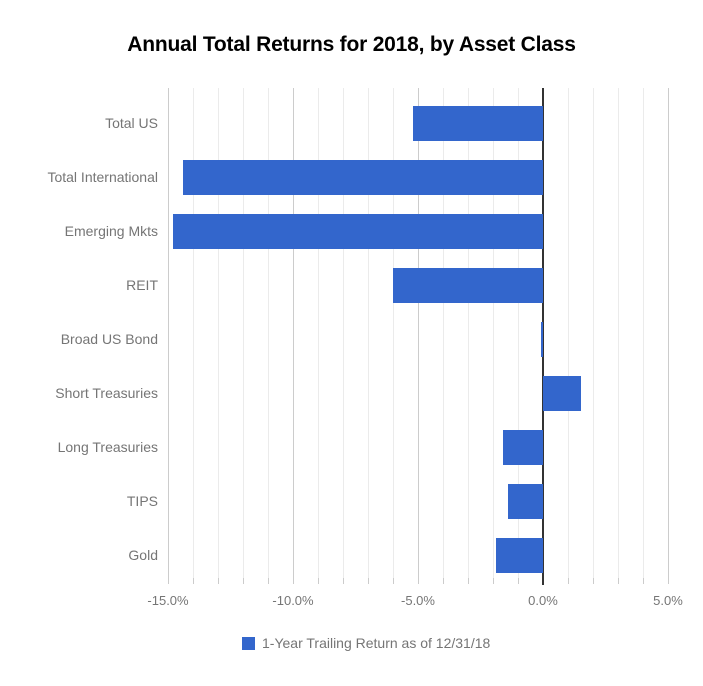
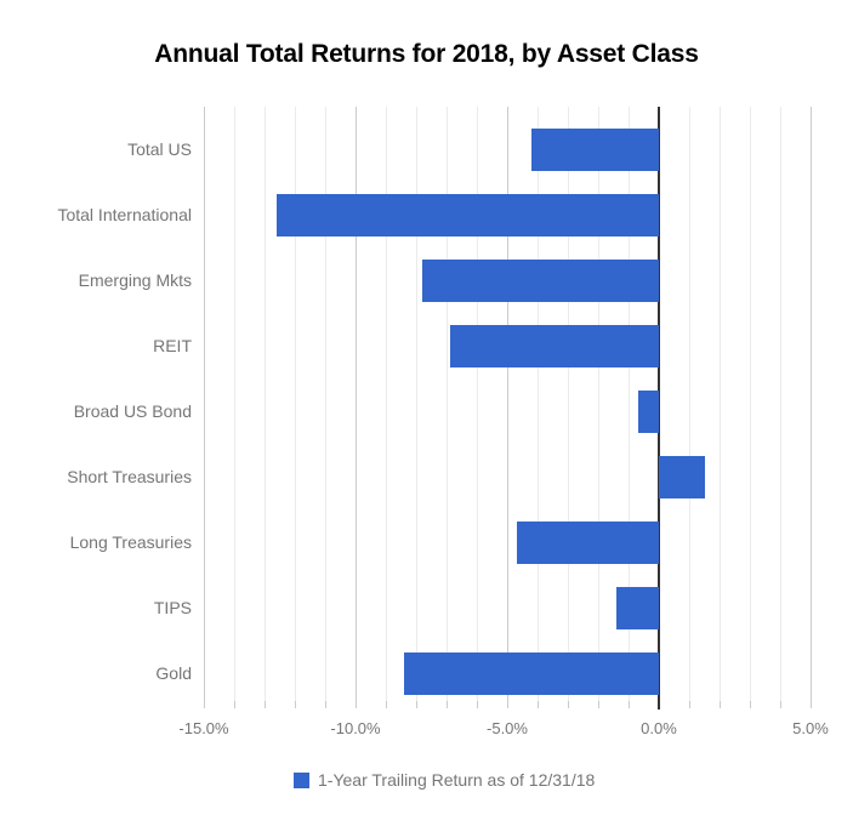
Total US: -5.2% -> -4.2%
Total International: -14.4% -> -12.6%
Emerging Mkts: -14.8% -> -7.8%
REIT: -6.0% -> -6.9%
Broad US Bond: -0.1% -> -0.7%
Long Treasuries: -1.6% -> -4.7%
Gold: -1.9% -> -8.4%
